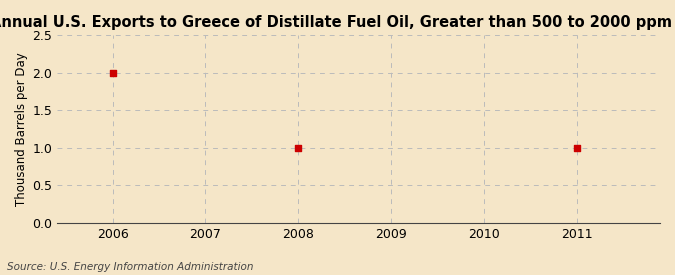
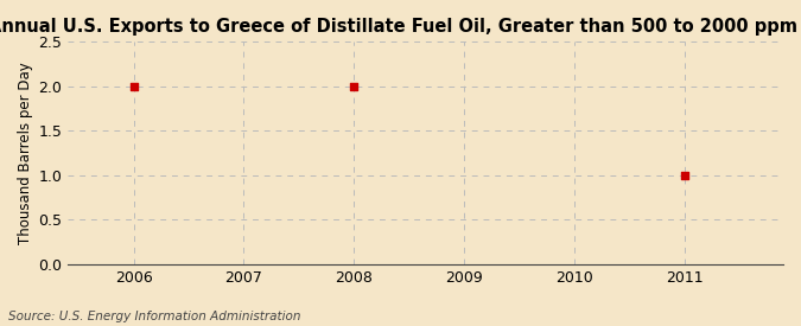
2008: 1 -> 2
